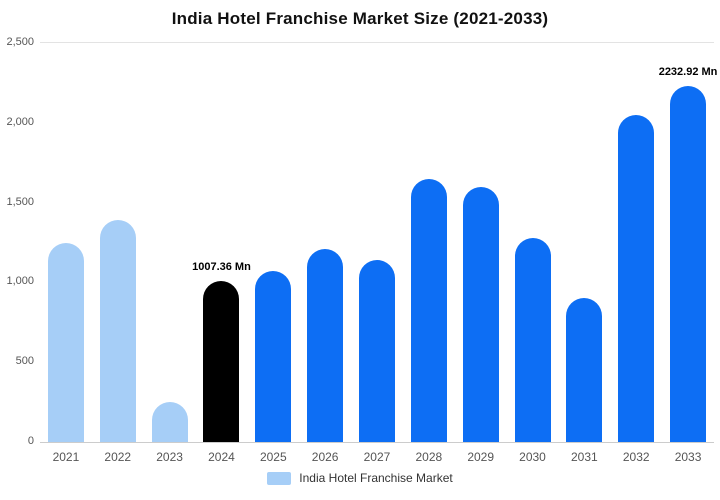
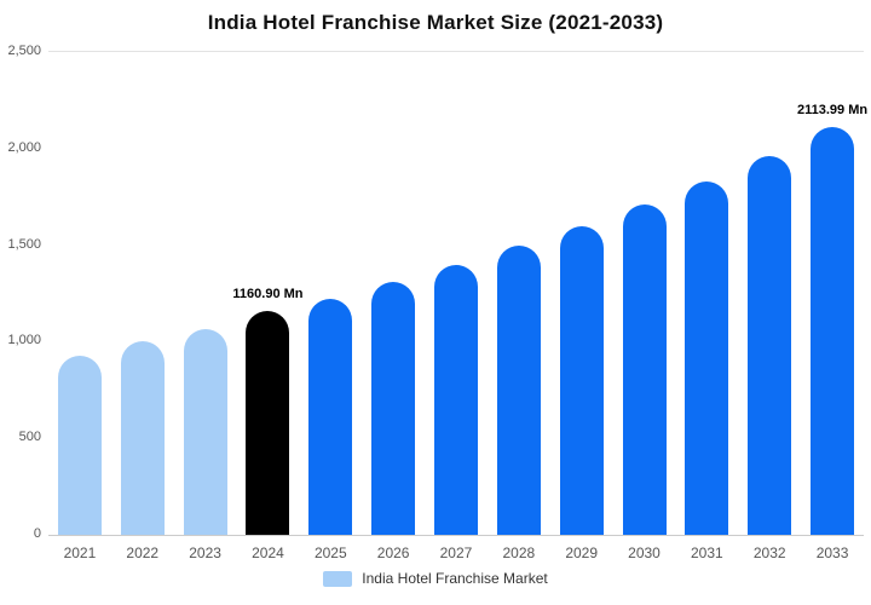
2021: 1250 -> 930
2022: 1390 -> 1000
2023: 250 -> 1060
2024: 1007.36 -> 1160.90
2025: 1070 -> 1220
2026: 1210 -> 1310
2027: 1140 -> 1400
2028: 1650 -> 1500
2030: 1280 -> 1710
2031: 900 -> 1830
2032: 2050 -> 1960
2033: 2232.92 -> 2113.99
